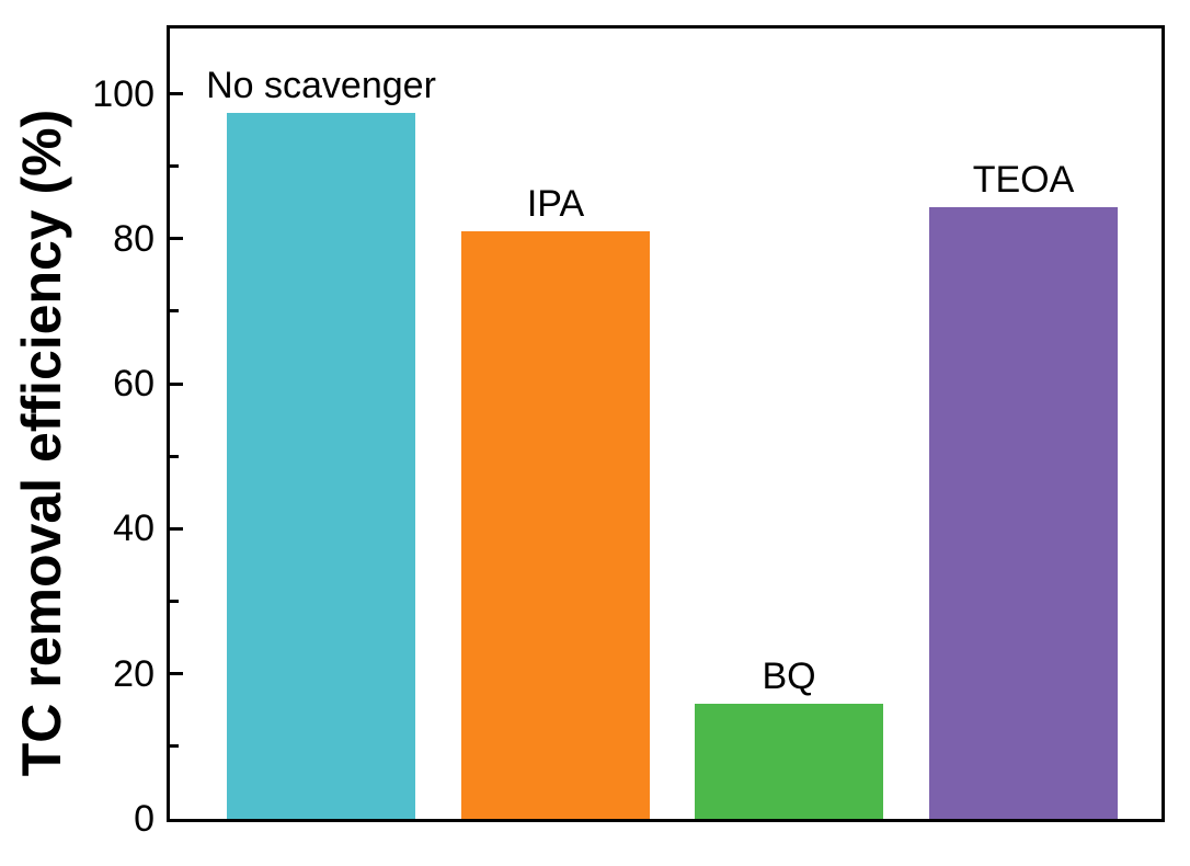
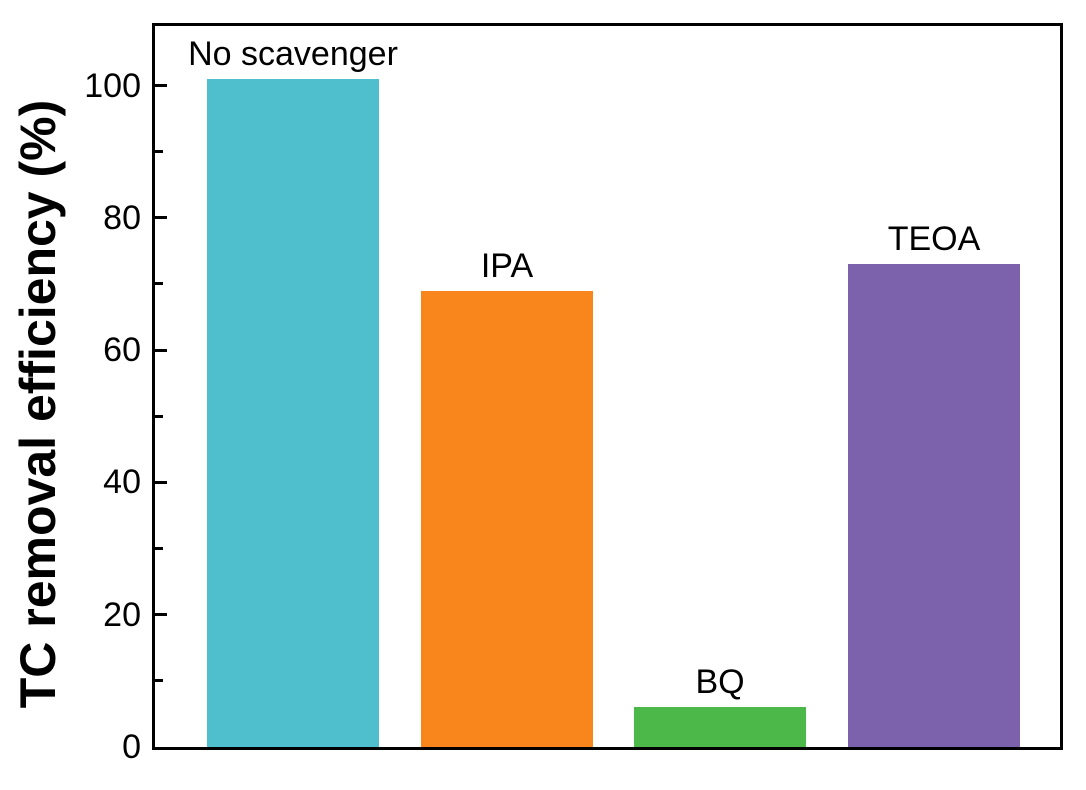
No scavenger: 97 -> 101
IPA: 81 -> 69
BQ: 16 -> 6
TEOA: 84 -> 73
